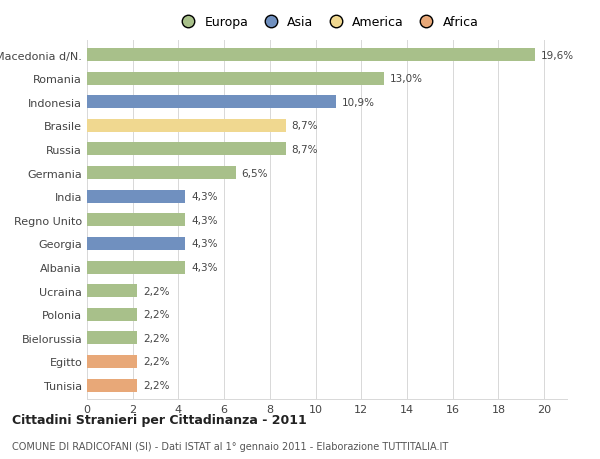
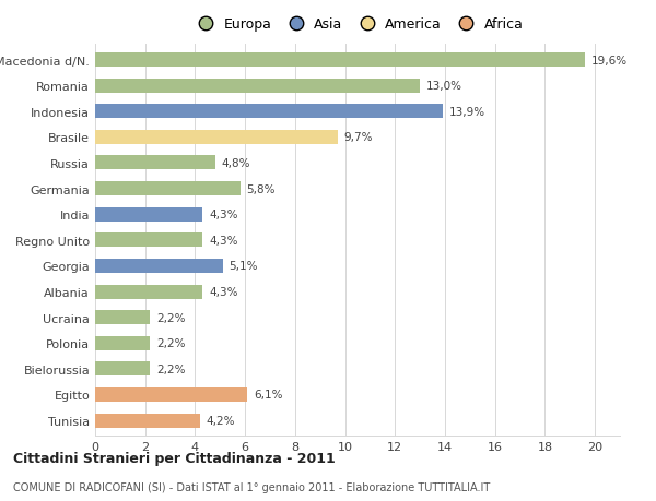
Indonesia: 10,9% -> 13,9%
Brasile: 8,7% -> 9,7%
Russia: 8,7% -> 4,8%
Germania: 6,5% -> 5,8%
Georgia: 4,3% -> 5,1%
Egitto: 2,2% -> 6,1%
Tunisia: 2,2% -> 4,2%
